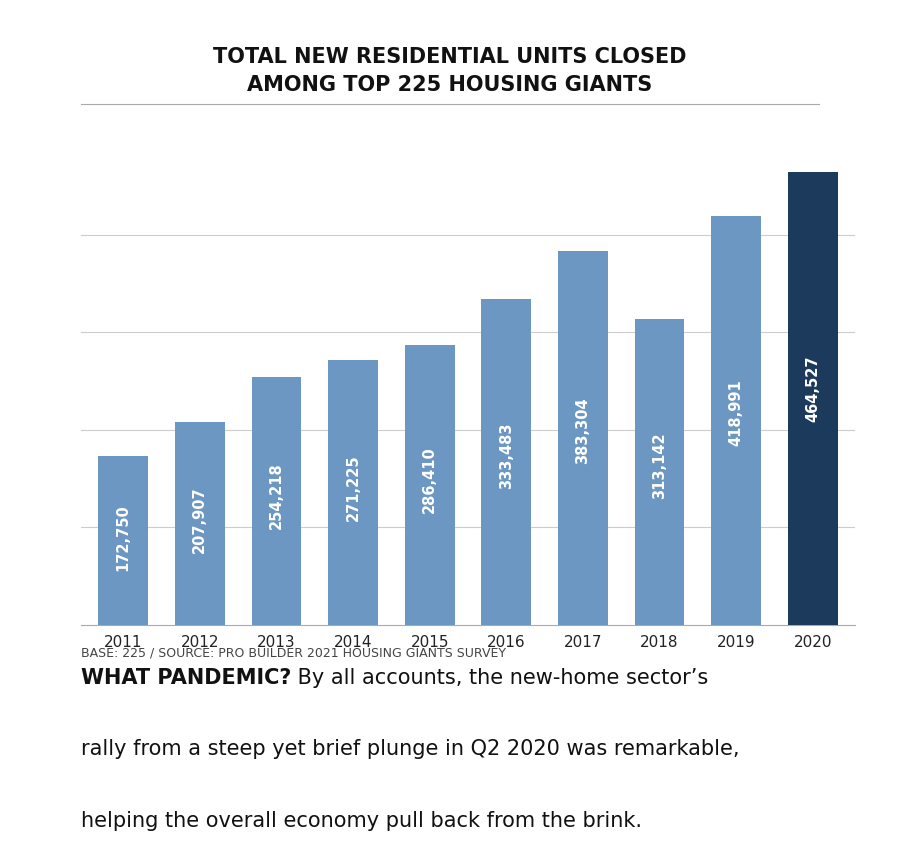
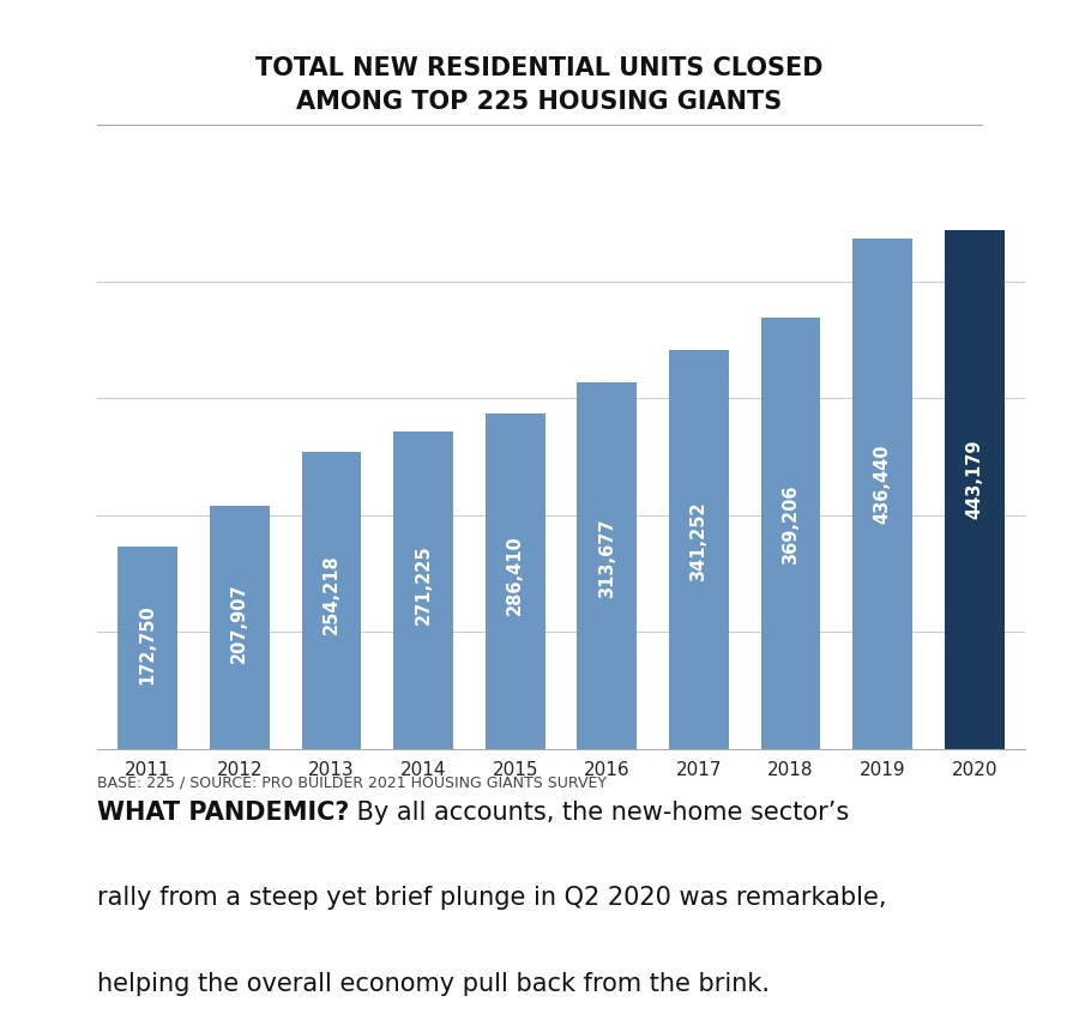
2016: 333,483 -> 313,677
2017: 383,304 -> 341,252
2018: 313,142 -> 369,206
2019: 418,991 -> 436,440
2020: 464,527 -> 443,179
